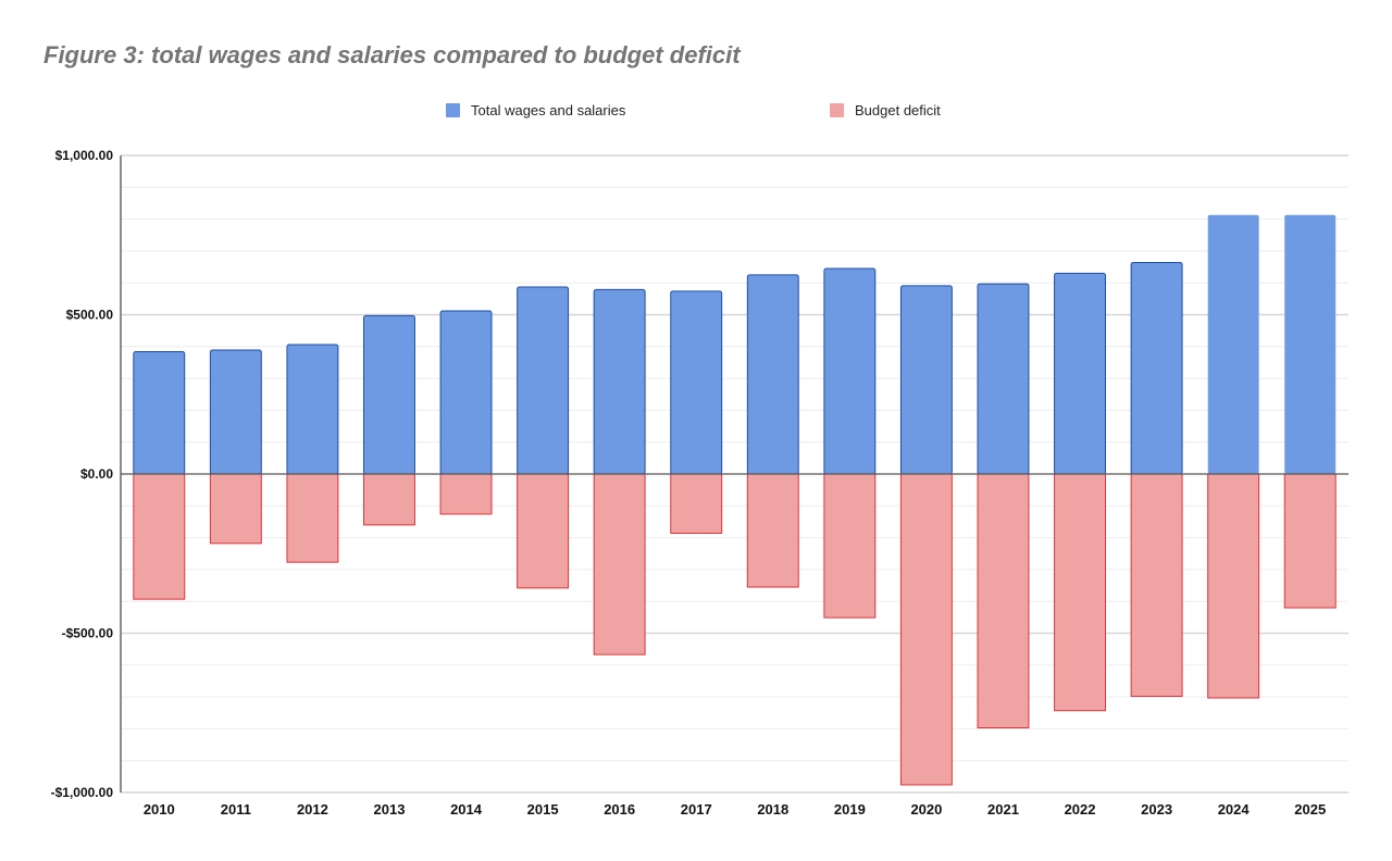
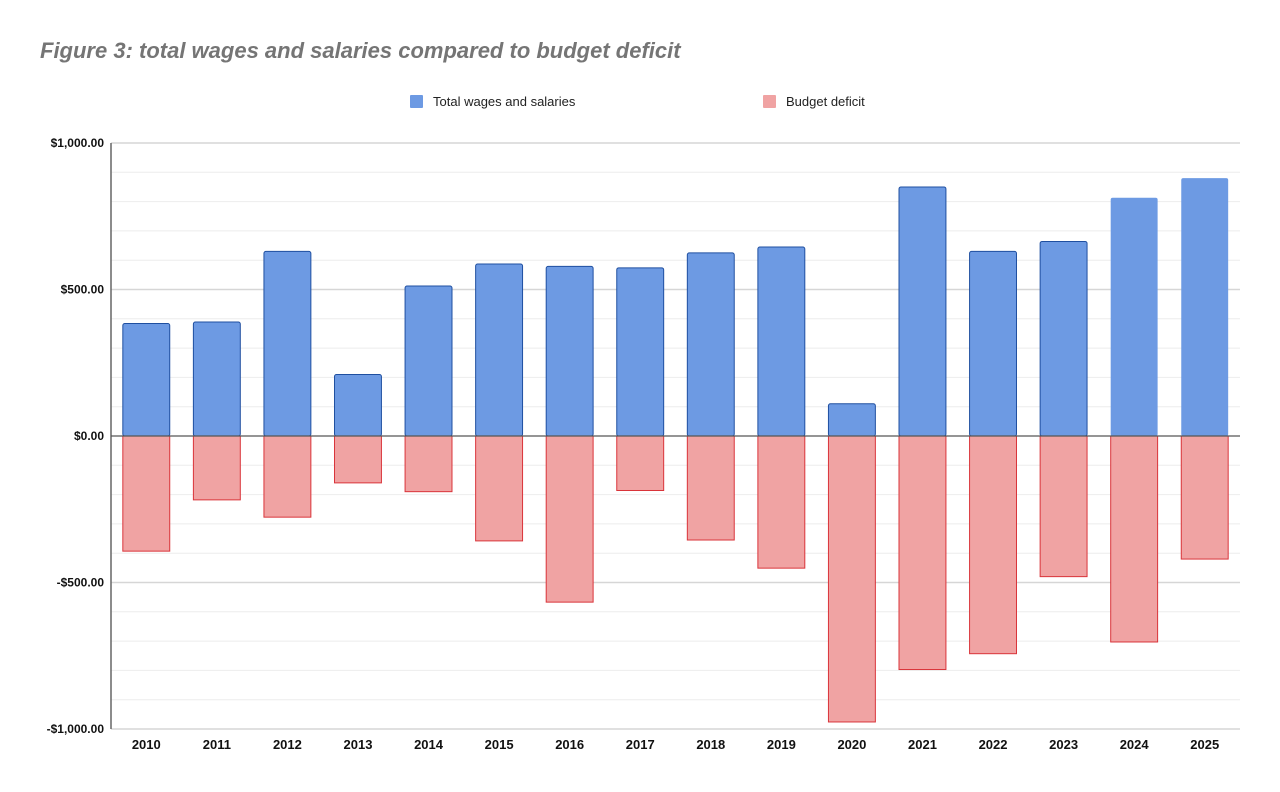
Total wages and salaries/2012: $410 -> $630
Total wages and salaries/2013: $500 -> $210
Budget deficit/2014: -$130 -> -$190
Total wages and salaries/2020: $590 -> $110
Total wages and salaries/2021: $600 -> $850
Budget deficit/2023: -$700 -> -$480
Total wages and salaries/2025: $810 -> $880
